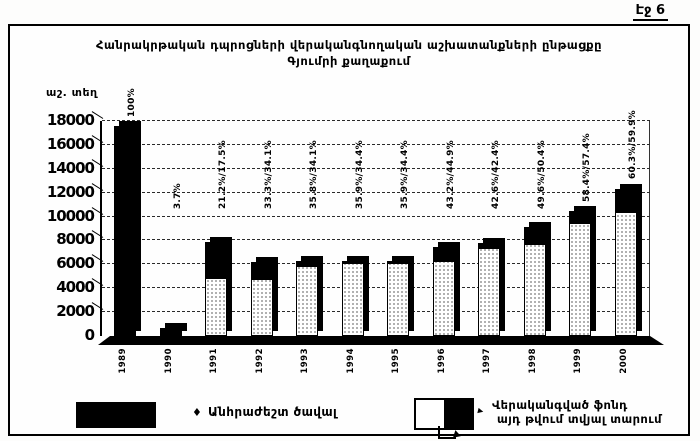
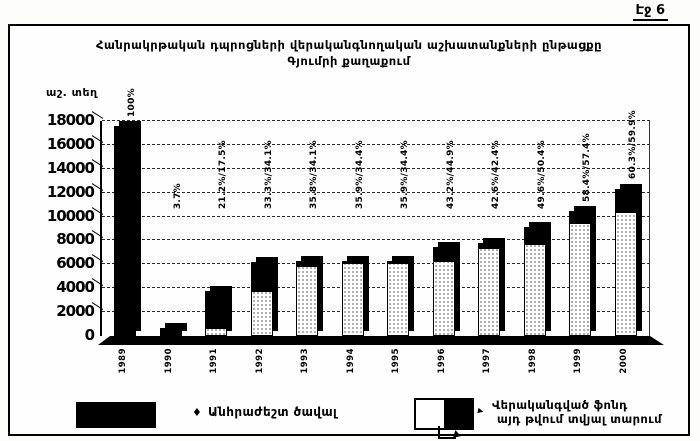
Վերականգված ֆոնդ/1991: 7900 -> 3700
այդ թվում տվյալ տարում/1992: 1400 -> 2500
